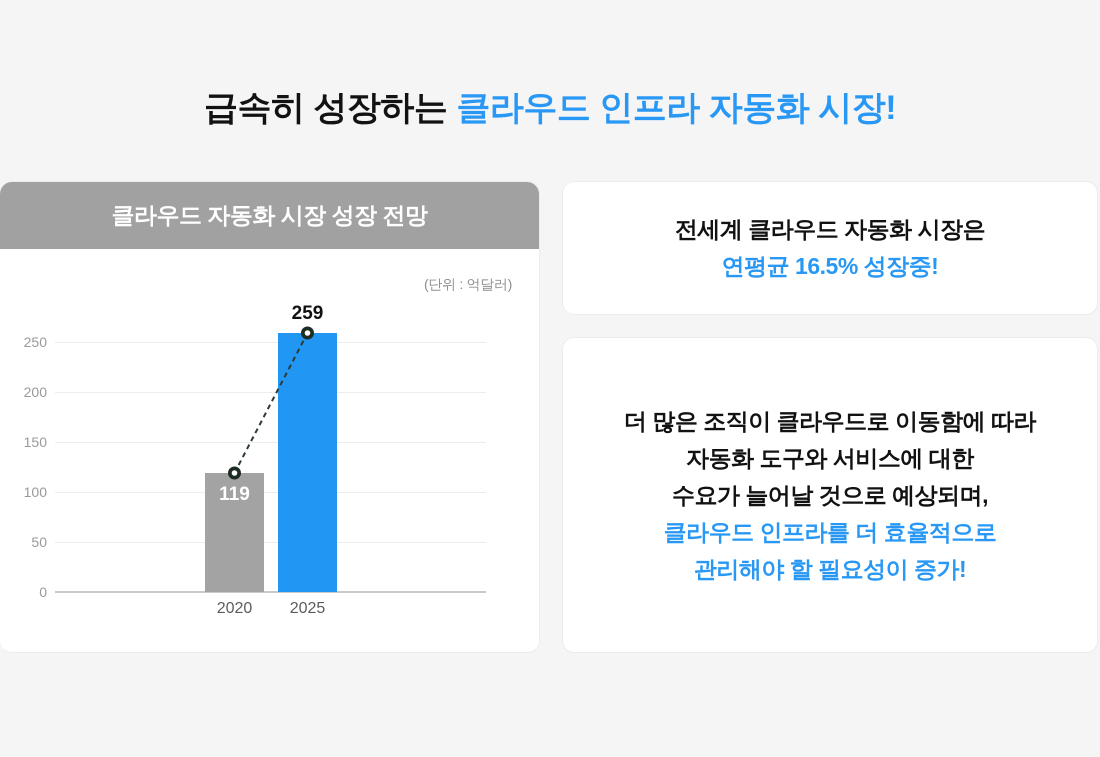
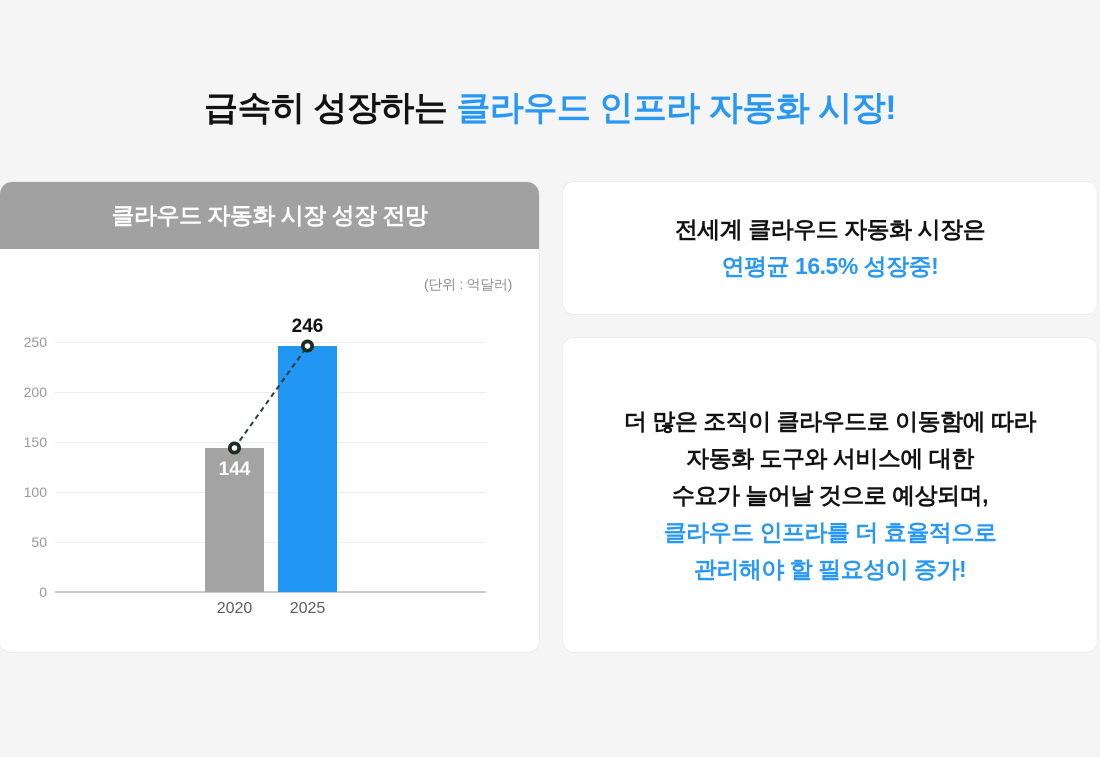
2020: 119 -> 144
2025: 259 -> 246
